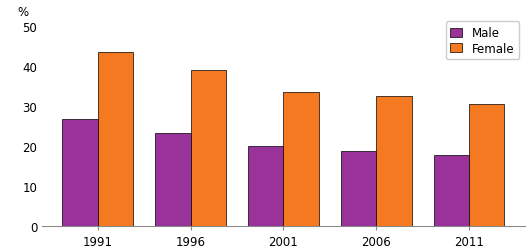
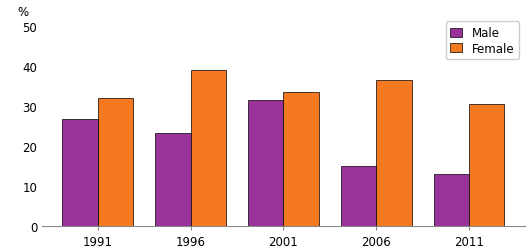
Female/1991: 43.5 -> 32.0
Male/2001: 20.0 -> 31.5
Male/2006: 18.7 -> 15.0
Female/2006: 32.5 -> 36.5
Male/2011: 17.7 -> 13.0
